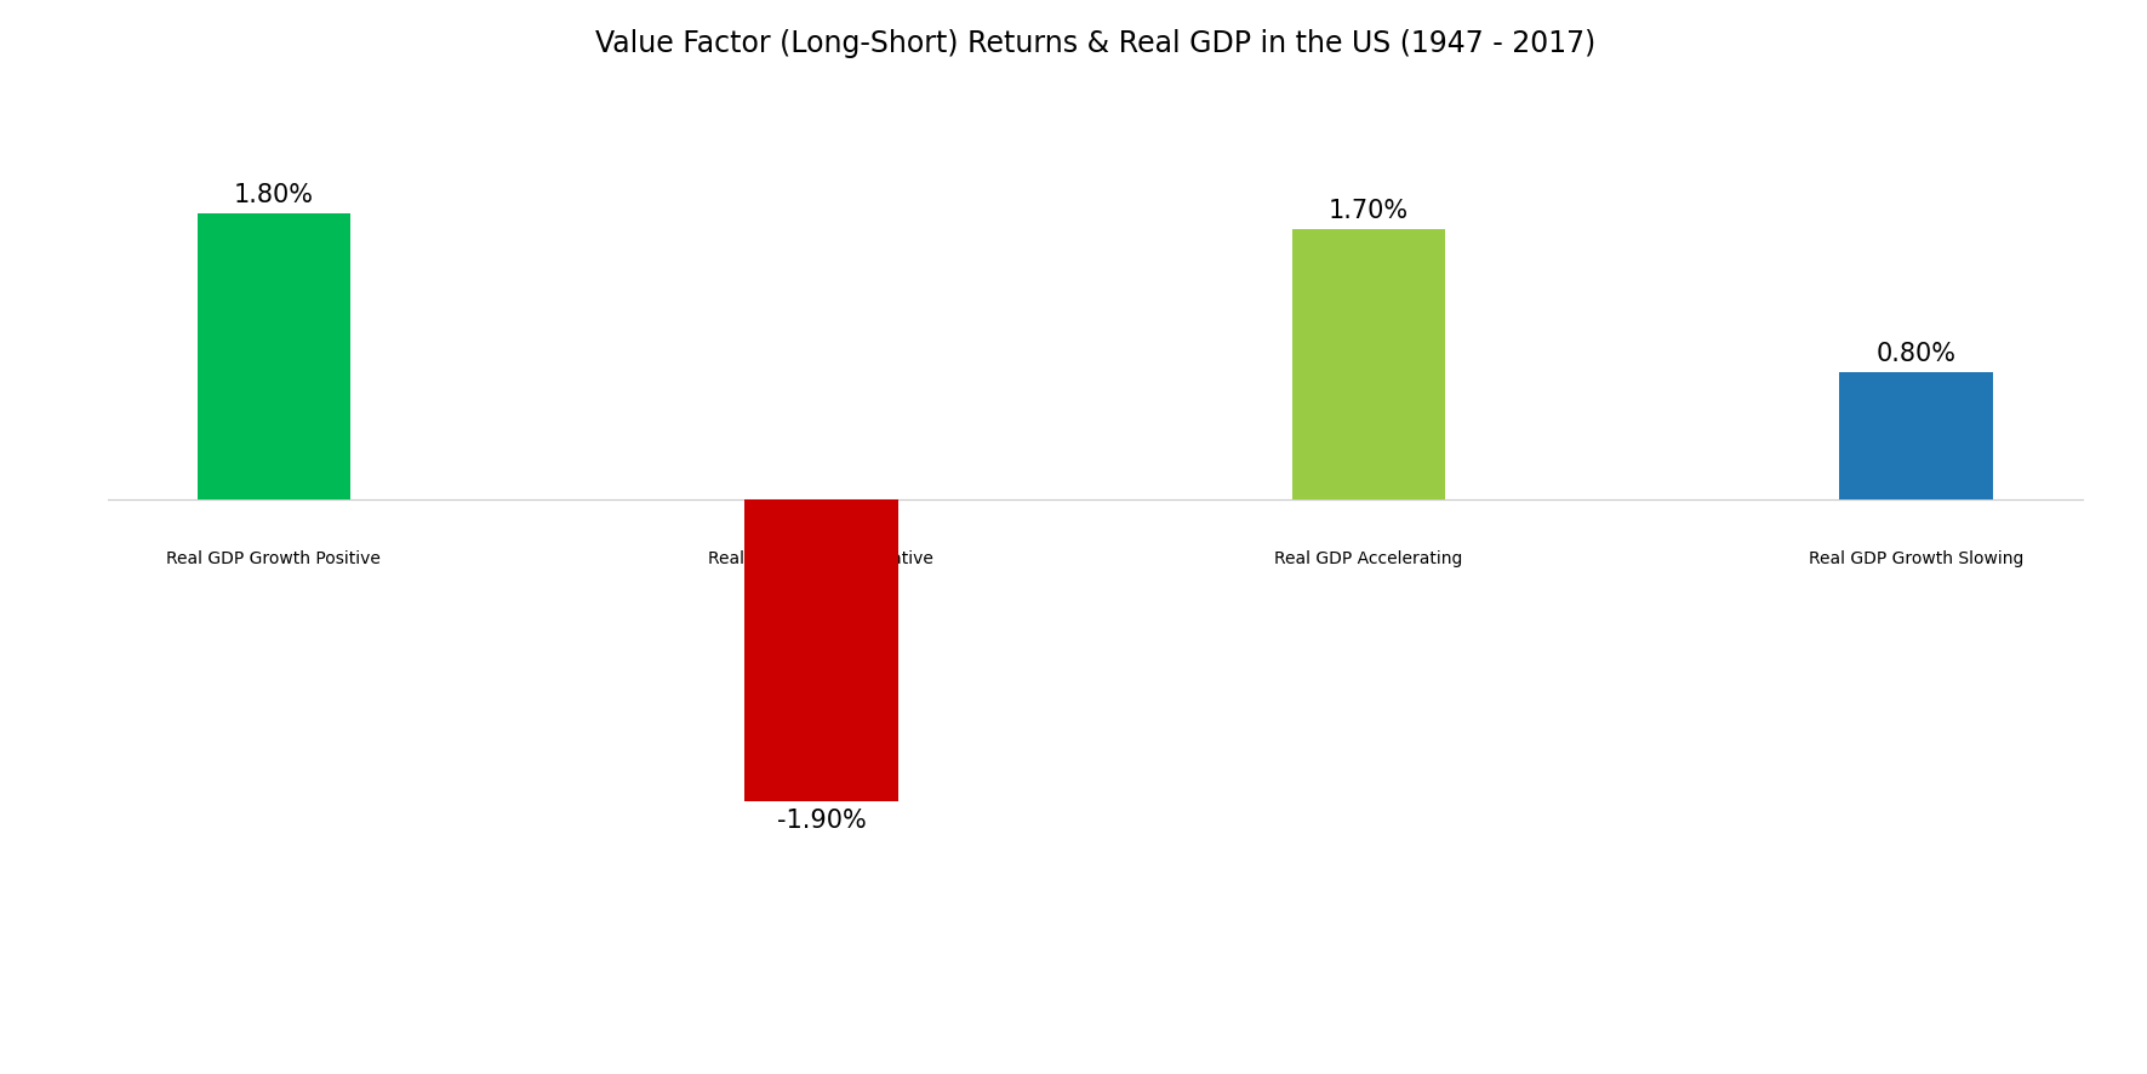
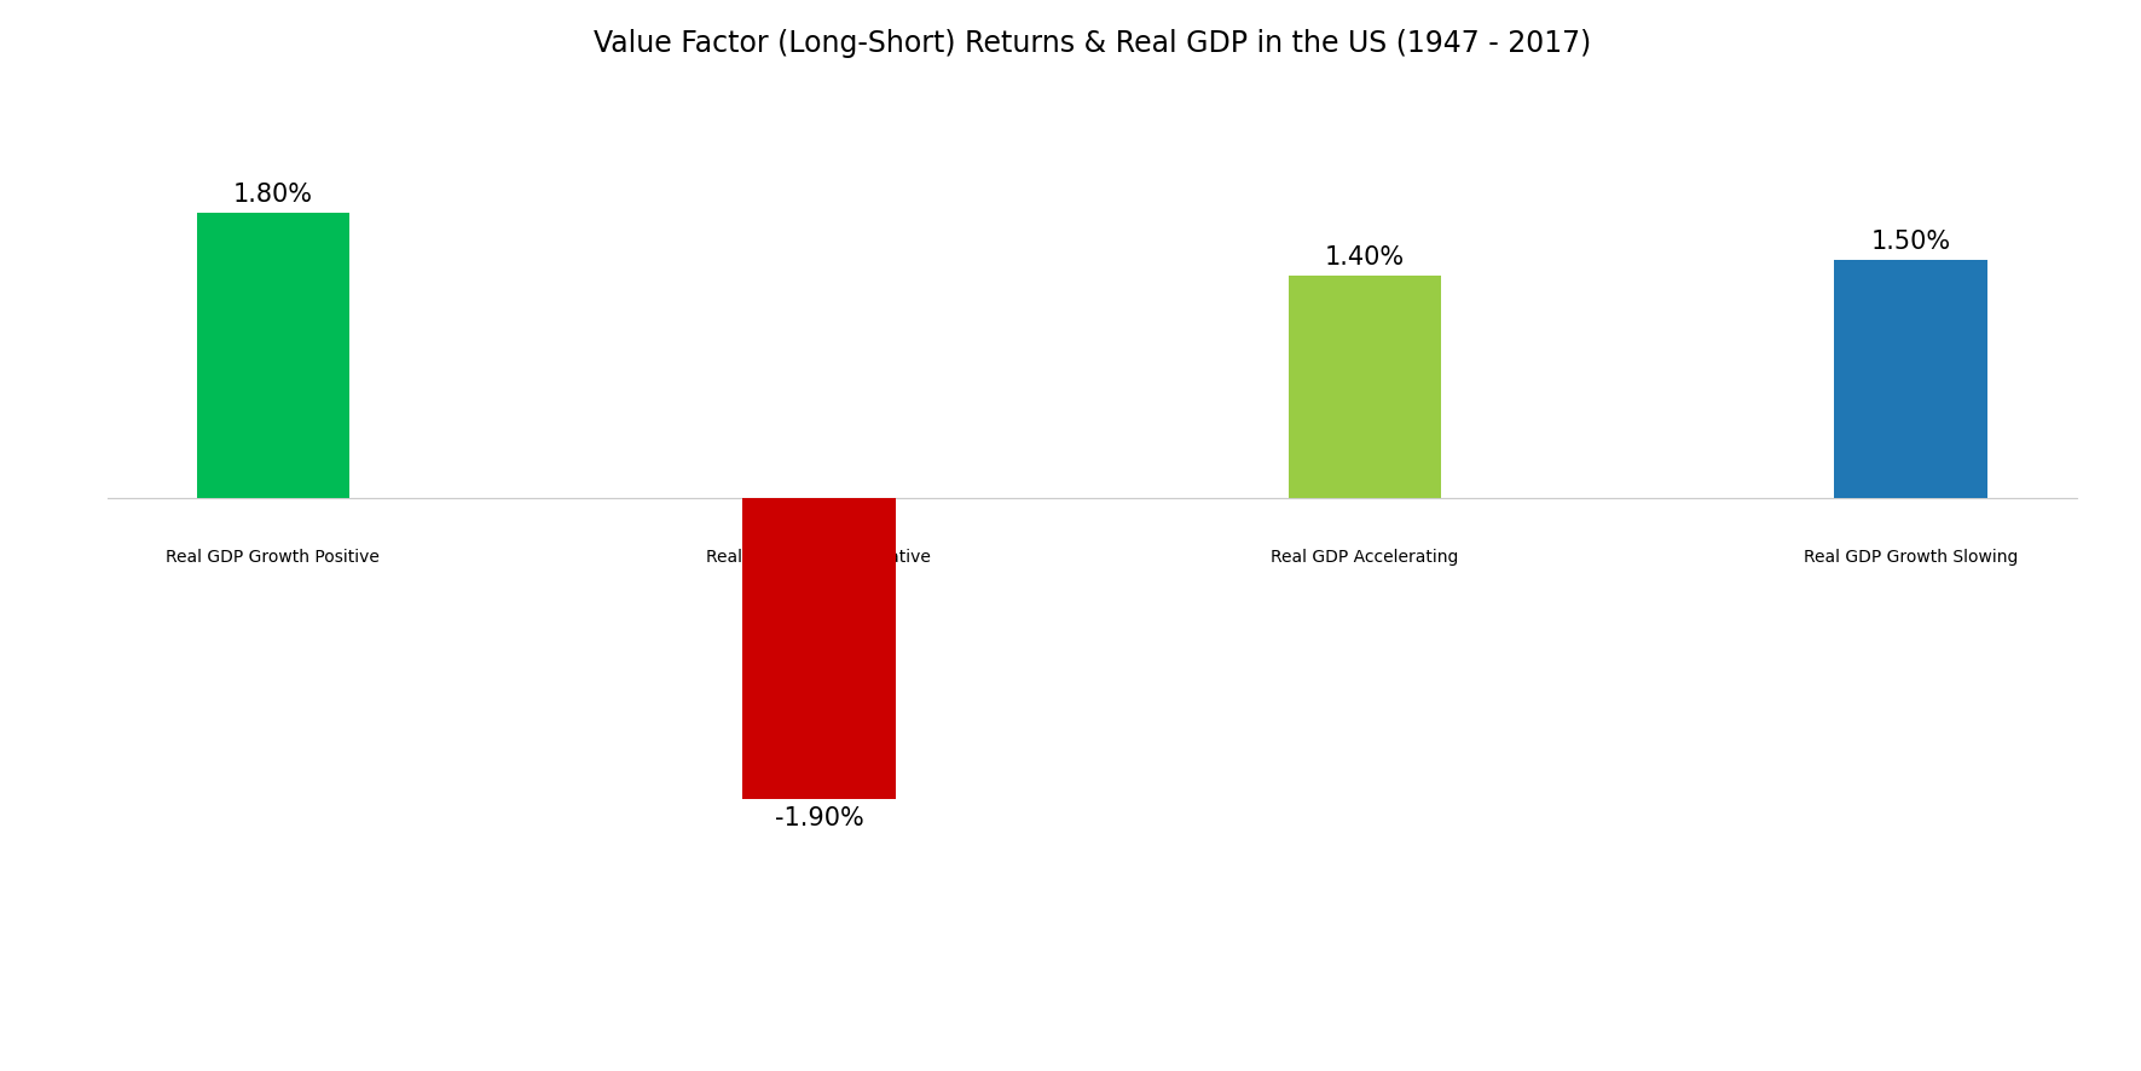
Real GDP Accelerating: 1.70% -> 1.40%
Real GDP Growth Slowing: 0.80% -> 1.50%
